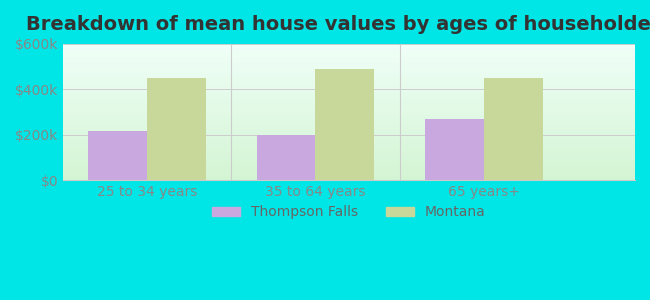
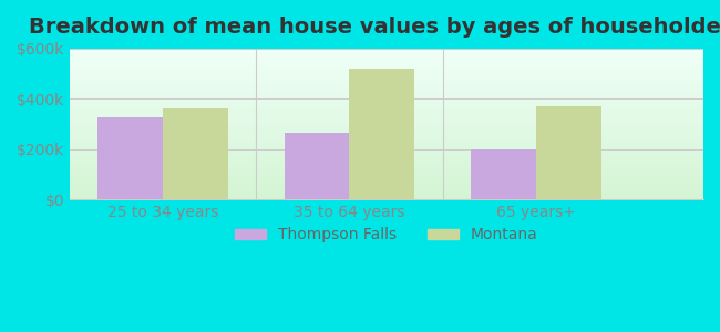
Thompson Falls/25 to 34 years: $215k -> $325k
Montana/25 to 34 years: $450k -> $360k
Thompson Falls/35 to 64 years: $200k -> $265k
Montana/35 to 64 years: $490k -> $520k
Thompson Falls/65 years+: $270k -> $200k
Montana/65 years+: $450k -> $370k
